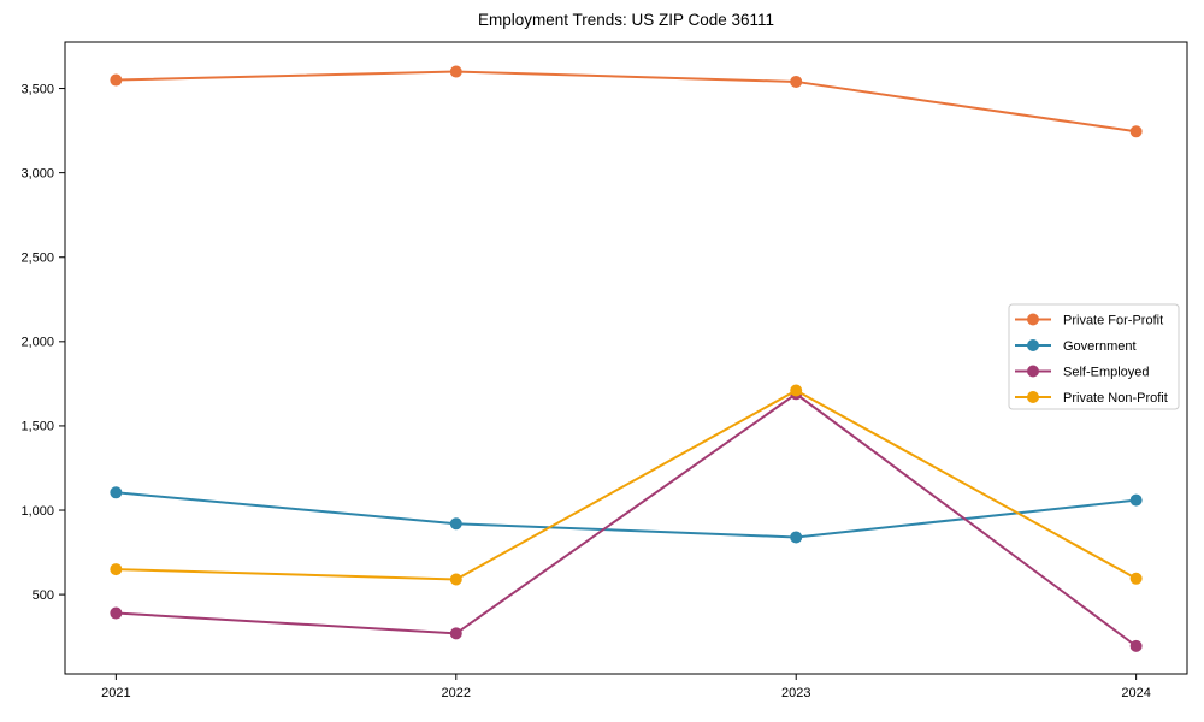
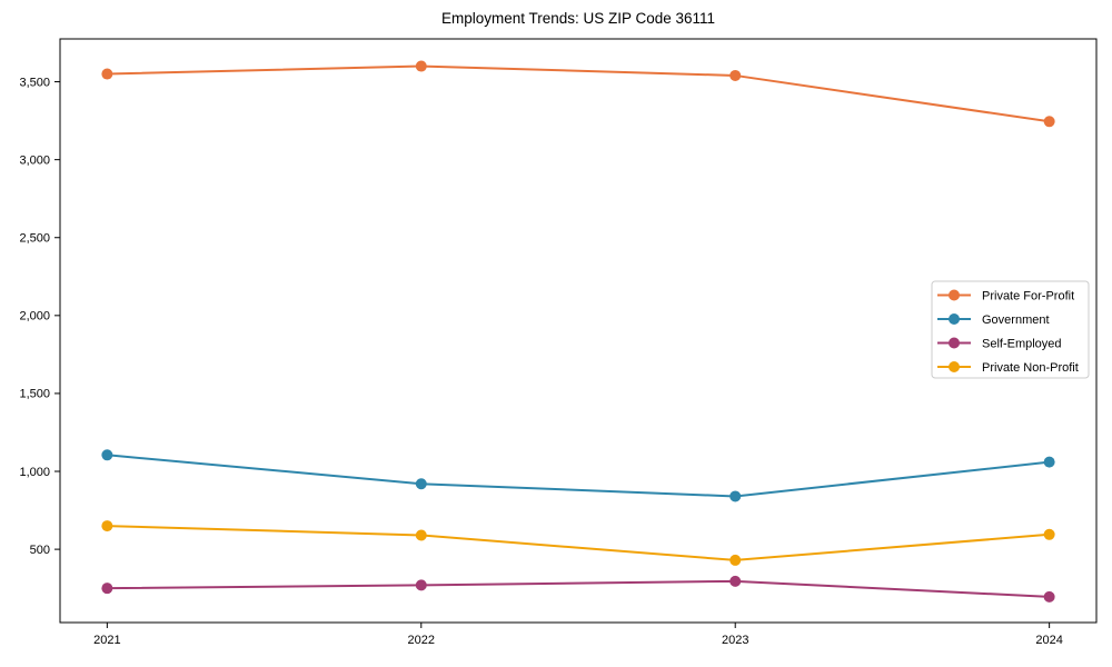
Self-Employed/2021: 390 -> 250
Self-Employed/2023: 1690 -> 300
Private Non-Profit/2023: 1710 -> 430
